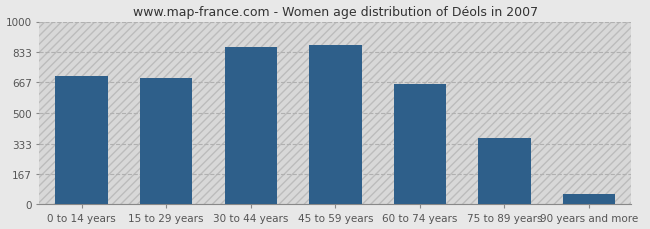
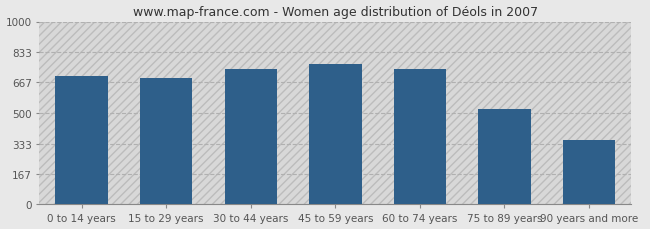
30 to 44 years: 860 -> 740
45 to 59 years: 870 -> 770
60 to 74 years: 660 -> 740
75 to 89 years: 360 -> 520
90 years and more: 60 -> 350
